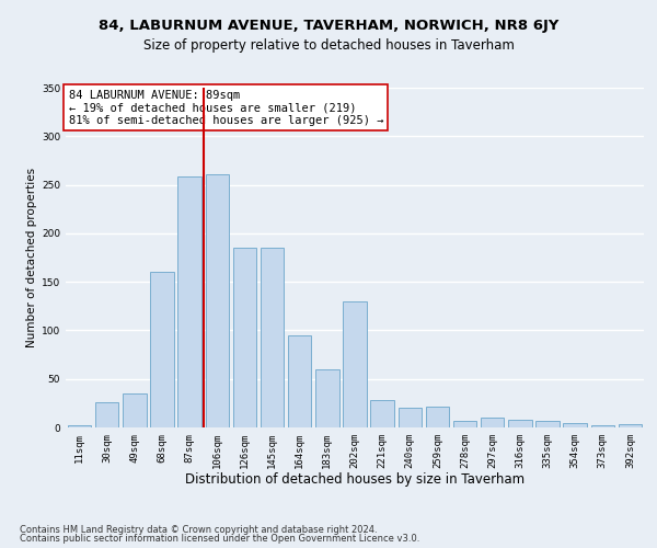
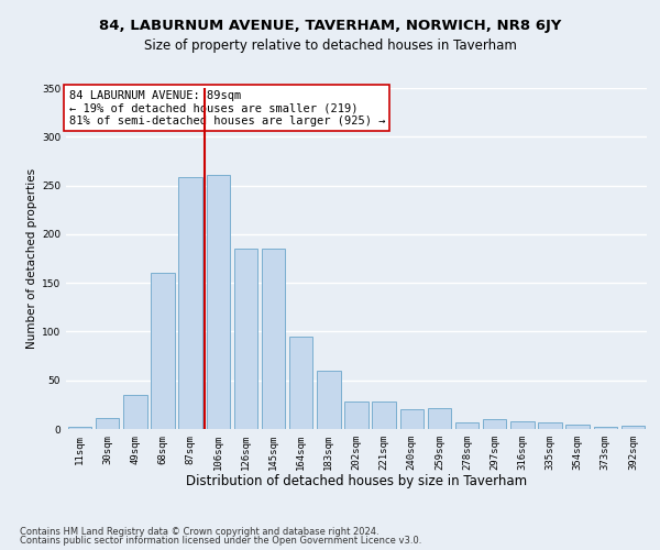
30sqm: 26 -> 11
202sqm: 130 -> 28
